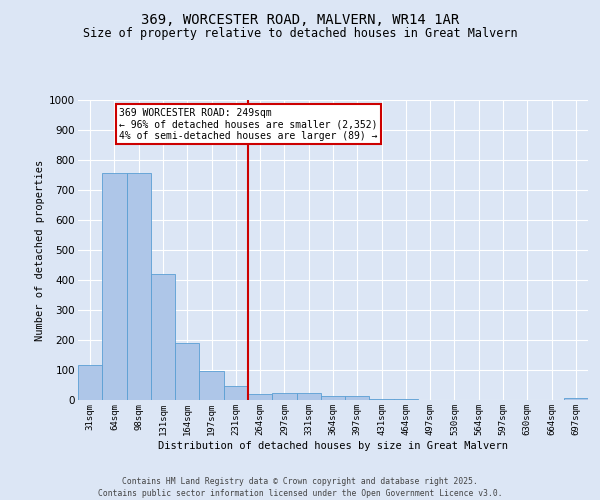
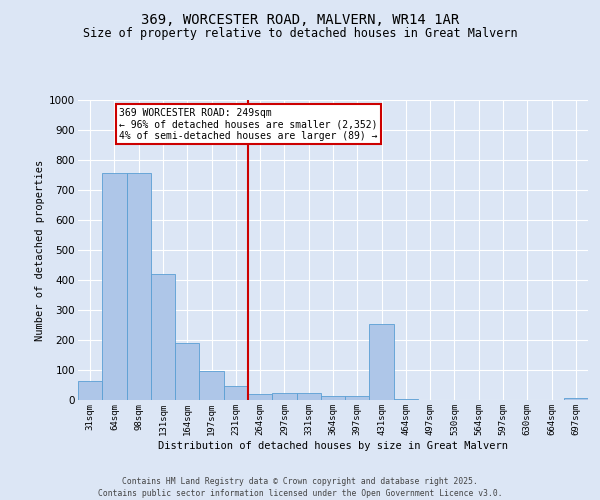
31sqm: 117 -> 65
431sqm: 3 -> 255
